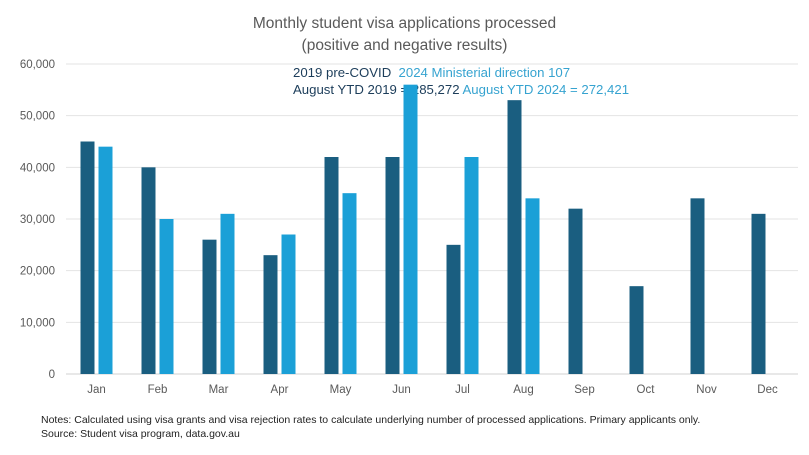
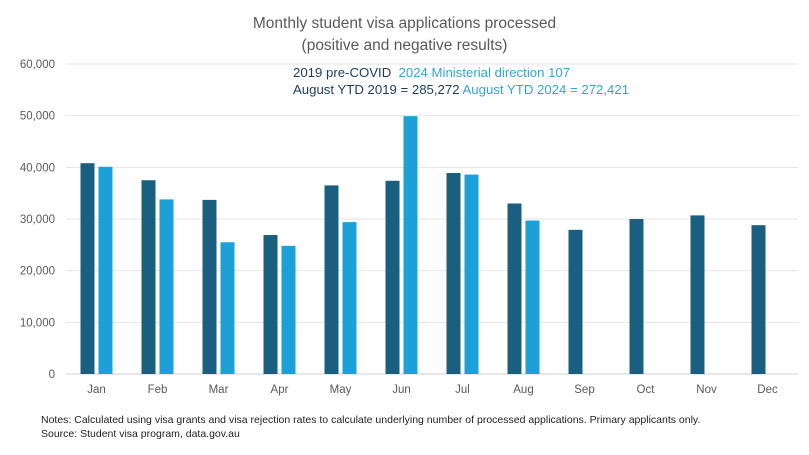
2019 pre-COVID/Jan: 45000 -> 41000
2024 Ministerial direction 107/Jan: 44000 -> 40000
2019 pre-COVID/Feb: 40000 -> 38000
2024 Ministerial direction 107/Feb: 30000 -> 34000
2019 pre-COVID/Mar: 26000 -> 34000
2024 Ministerial direction 107/Mar: 31000 -> 26000
2019 pre-COVID/Apr: 23000 -> 27000
2024 Ministerial direction 107/Apr: 27000 -> 25000
2019 pre-COVID/May: 42000 -> 36000
2024 Ministerial direction 107/May: 35000 -> 29000
2019 pre-COVID/Jun: 42000 -> 37000
2024 Ministerial direction 107/Jun: 56000 -> 50000
2019 pre-COVID/Jul: 25000 -> 39000
2024 Ministerial direction 107/Jul: 42000 -> 39000
2019 pre-COVID/Aug: 53000 -> 33000
2024 Ministerial direction 107/Aug: 34000 -> 30000
2019 pre-COVID/Sep: 32000 -> 28000
2019 pre-COVID/Oct: 17000 -> 30000
2019 pre-COVID/Nov: 34000 -> 31000
2019 pre-COVID/Dec: 31000 -> 29000
